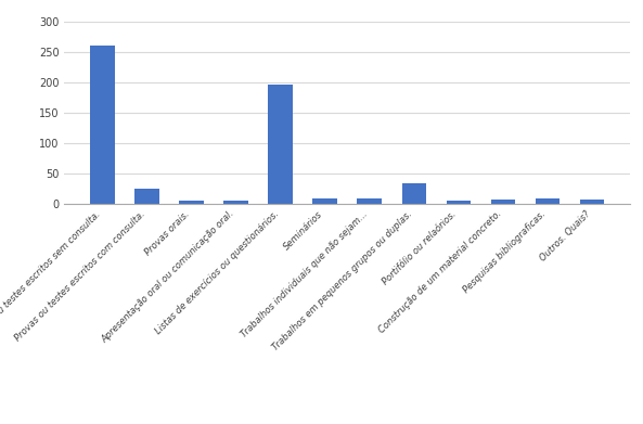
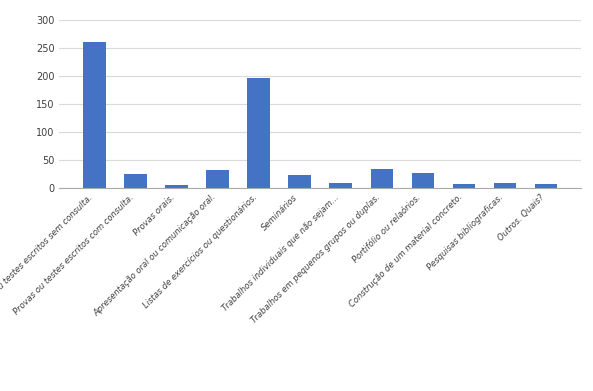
Apresentação oral ou comunicação oral.: 4 -> 32
Seminários: 8 -> 22
Portifólio ou relaórios.: 5 -> 26
